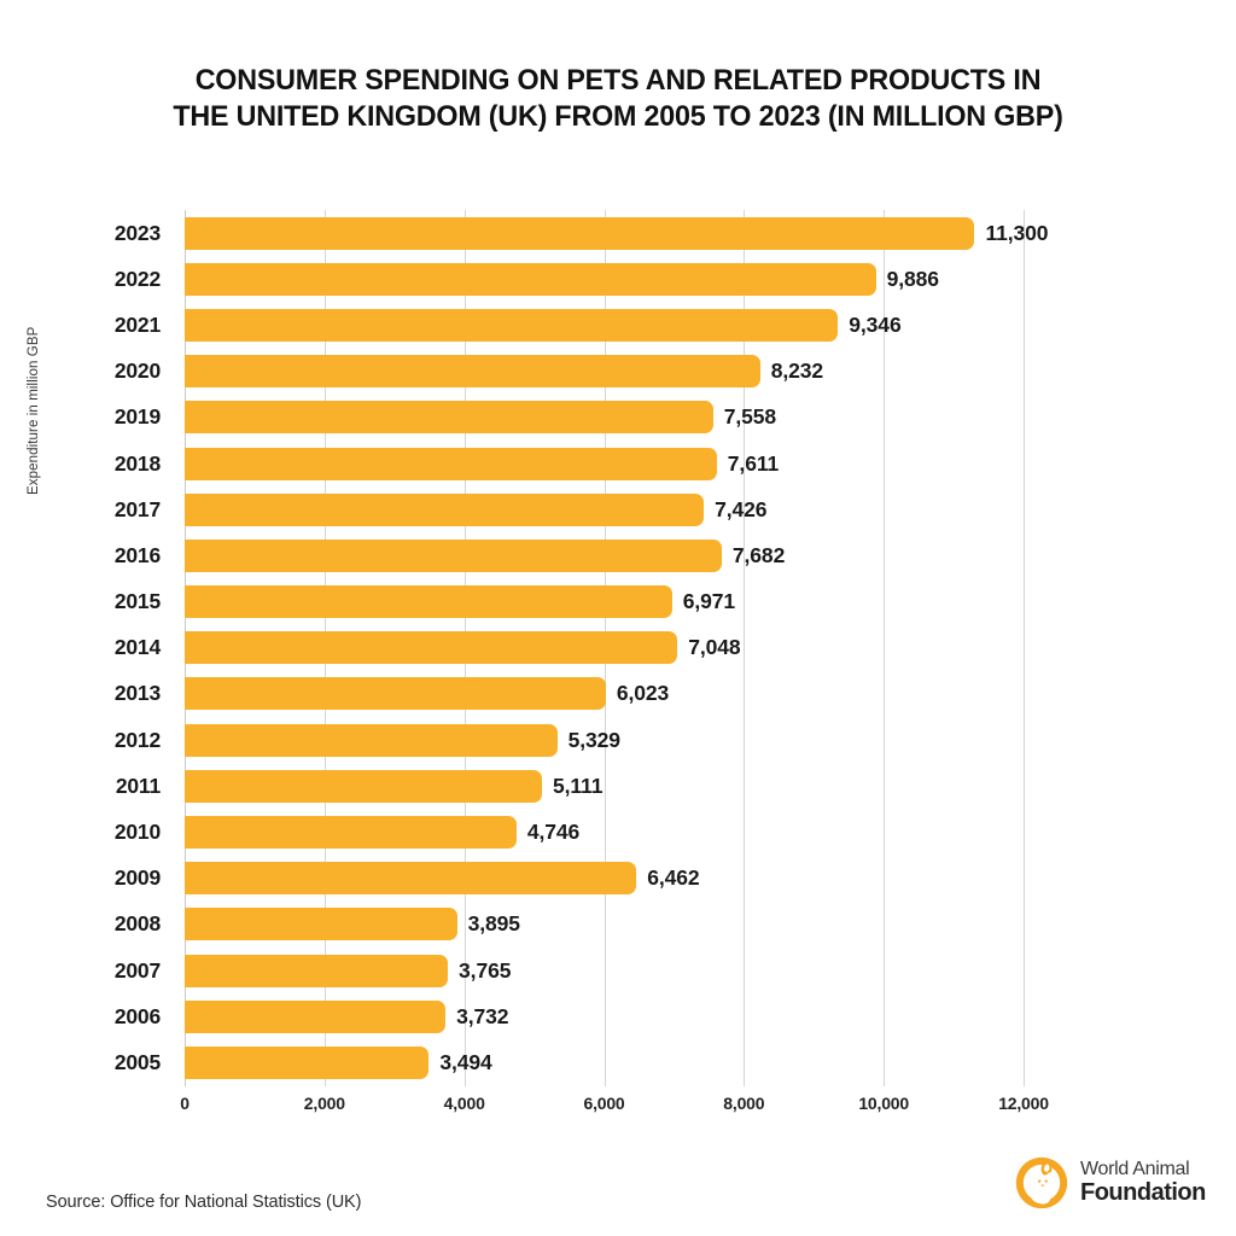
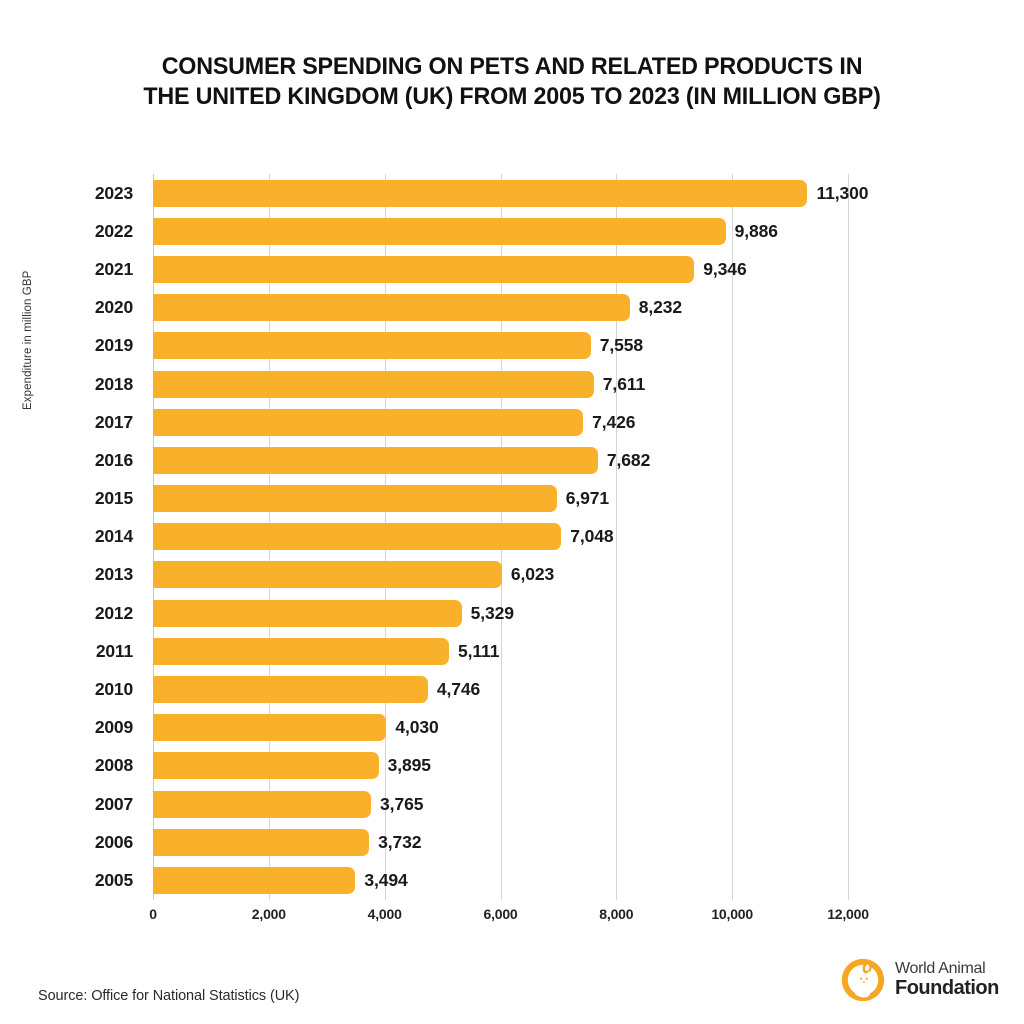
2009: 6,462 -> 4,030
